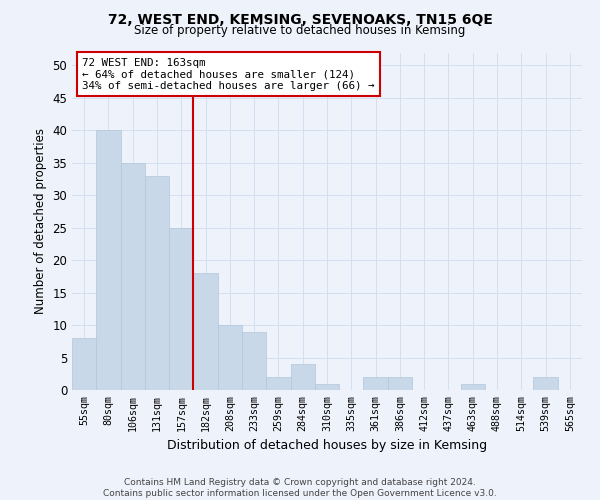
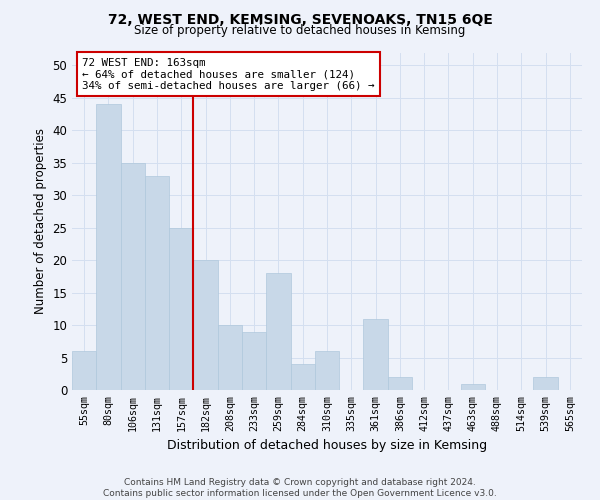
55sqm: 8 -> 6
80sqm: 40 -> 44
182sqm: 18 -> 20
259sqm: 2 -> 18
310sqm: 1 -> 6
361sqm: 2 -> 11
